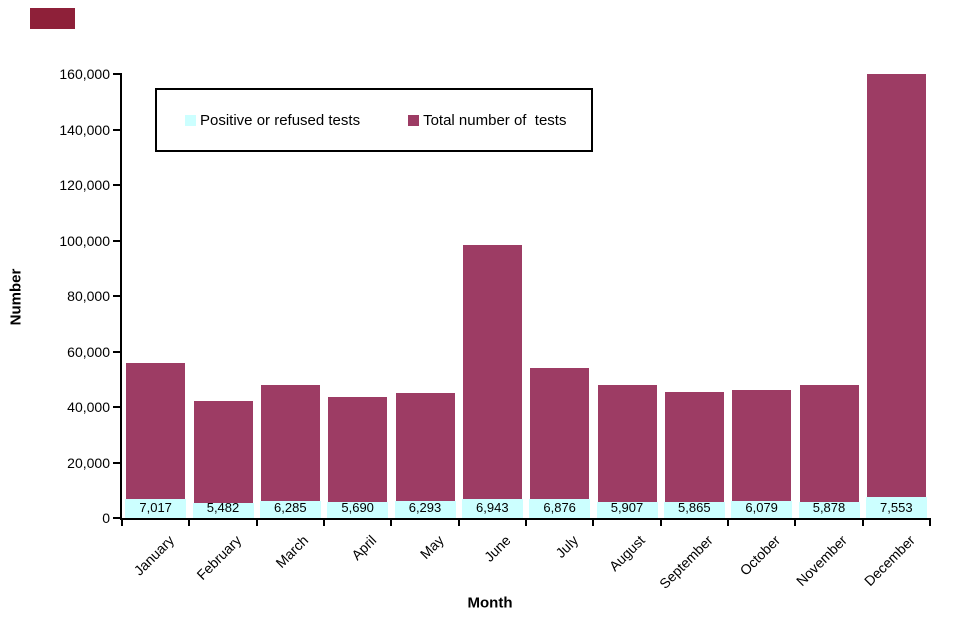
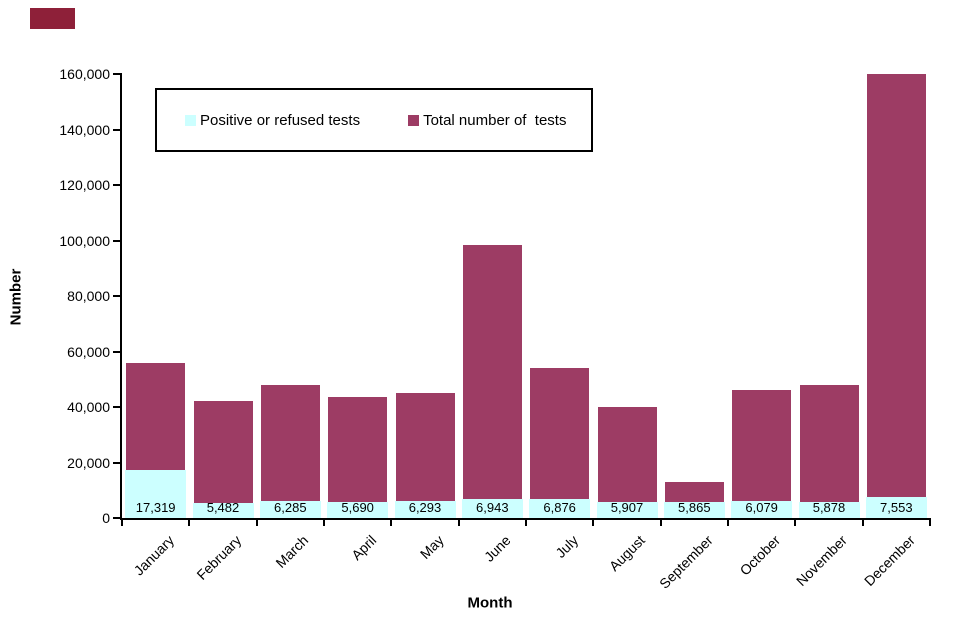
Positive or refused tests/January: 7,017 -> 17,319
Total number of tests/August: 48000 -> 40000
Total number of tests/September: 46000 -> 13000
